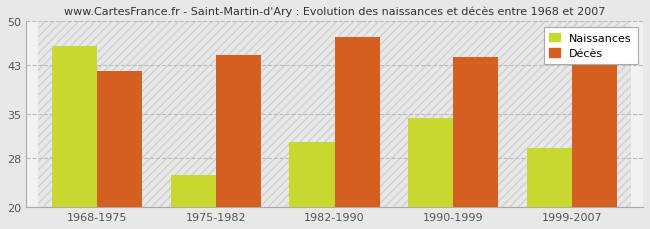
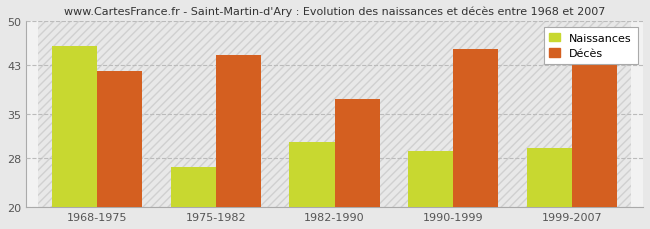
Naissances/1975-1982: 25.2 -> 26.5
Décès/1982-1990: 47.4 -> 37.5
Naissances/1990-1999: 34.4 -> 29.0
Décès/1990-1999: 44.2 -> 45.5
